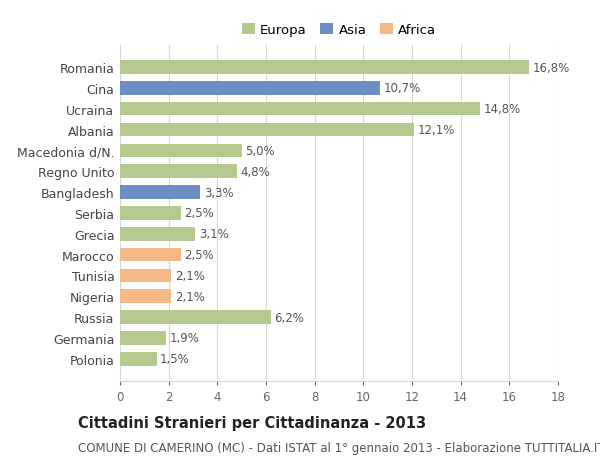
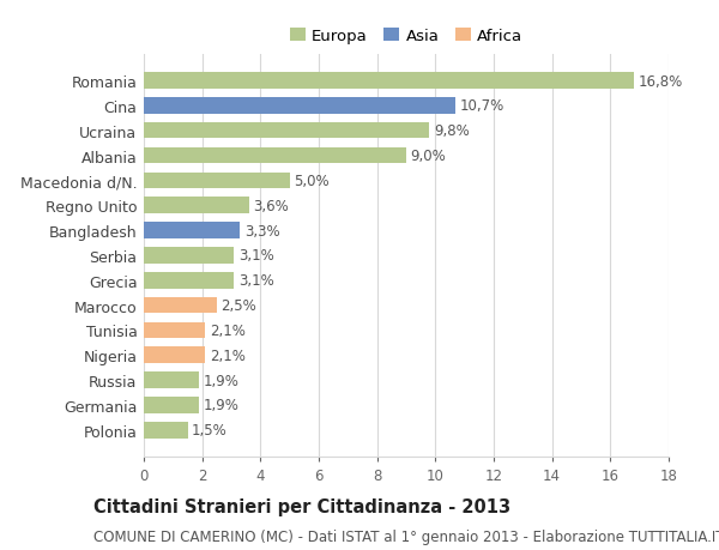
Ucraina: 14,8% -> 9,8%
Albania: 12,1% -> 9,0%
Regno Unito: 4,8% -> 3,6%
Serbia: 2,5% -> 3,1%
Russia: 6,2% -> 1,9%
